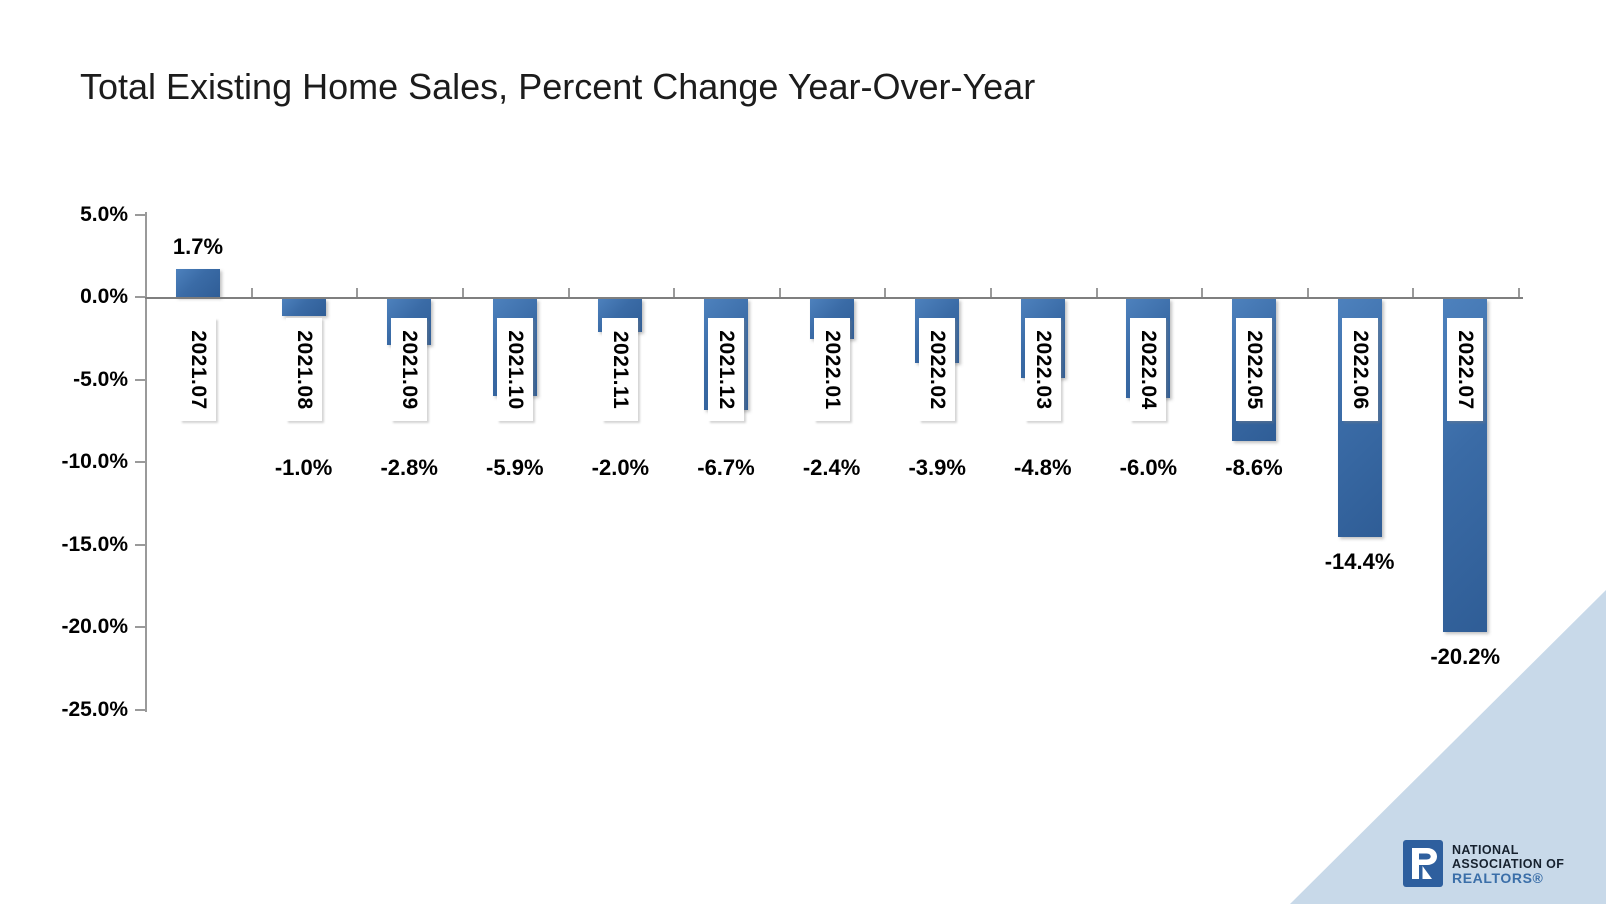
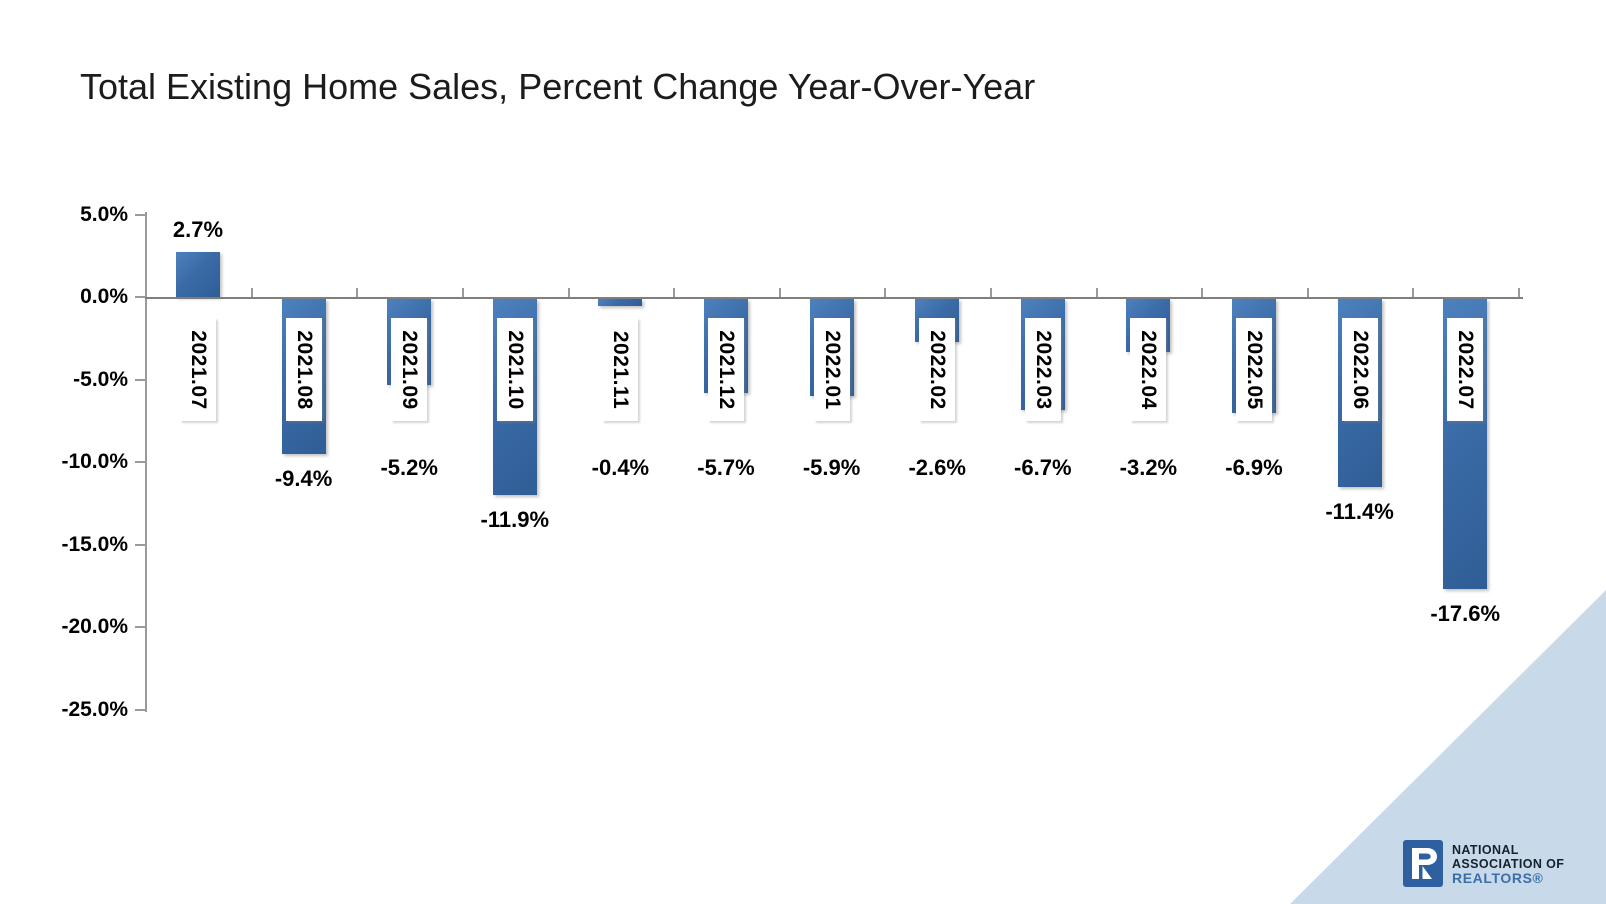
2021.07: 1.7% -> 2.7%
2021.08: -1.0% -> -9.4%
2021.09: -2.8% -> -5.2%
2021.10: -5.9% -> -11.9%
2021.11: -2.0% -> -0.4%
2021.12: -6.7% -> -5.7%
2022.01: -2.4% -> -5.9%
2022.02: -3.9% -> -2.6%
2022.03: -4.8% -> -6.7%
2022.04: -6.0% -> -3.2%
2022.05: -8.6% -> -6.9%
2022.06: -14.4% -> -11.4%
2022.07: -20.2% -> -17.6%
